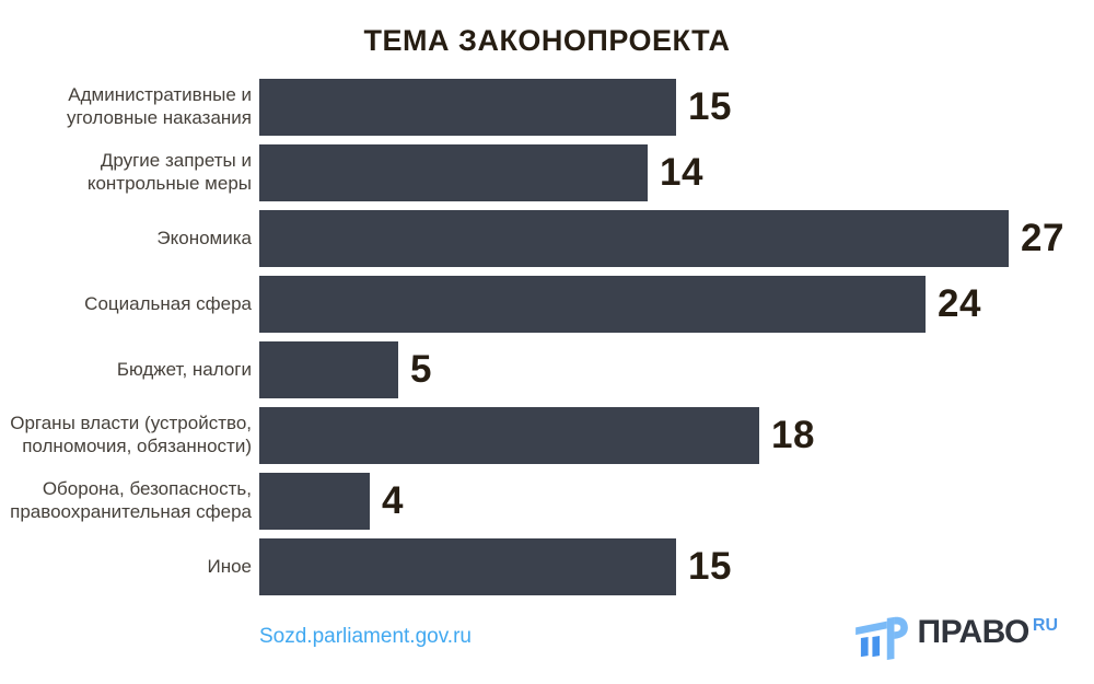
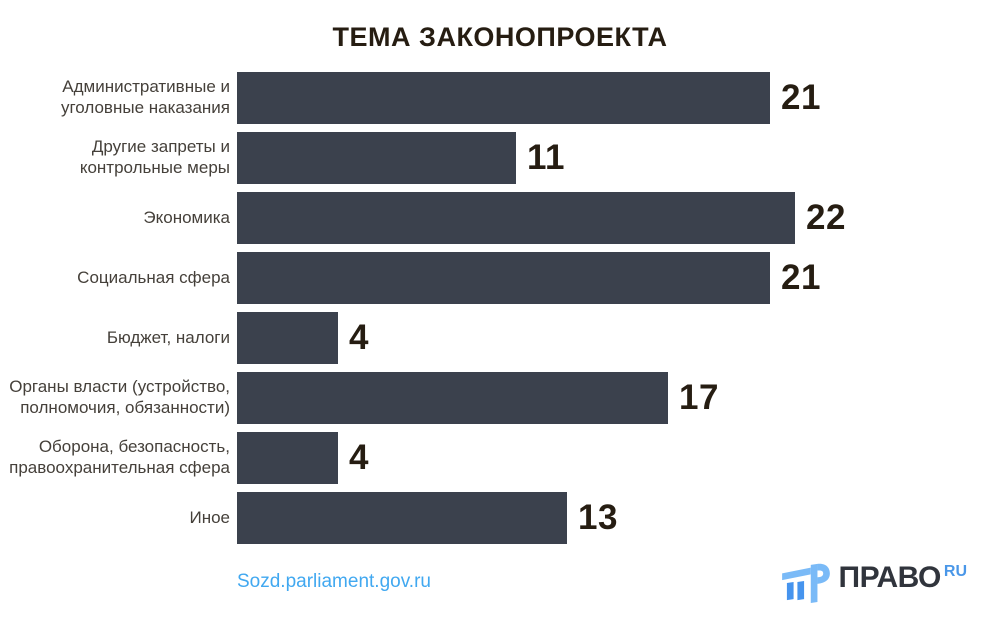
Административные и уголовные наказания: 15 -> 21
Другие запреты и контрольные меры: 14 -> 11
Экономика: 27 -> 22
Социальная сфера: 24 -> 21
Бюджет, налоги: 5 -> 4
Органы власти (устройство, полномочия, обязанности): 18 -> 17
Иное: 15 -> 13
